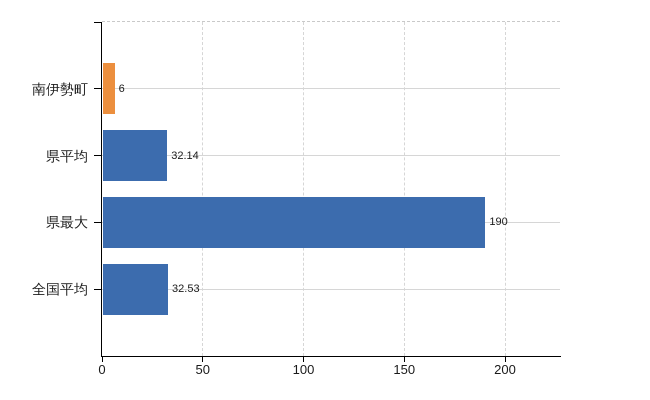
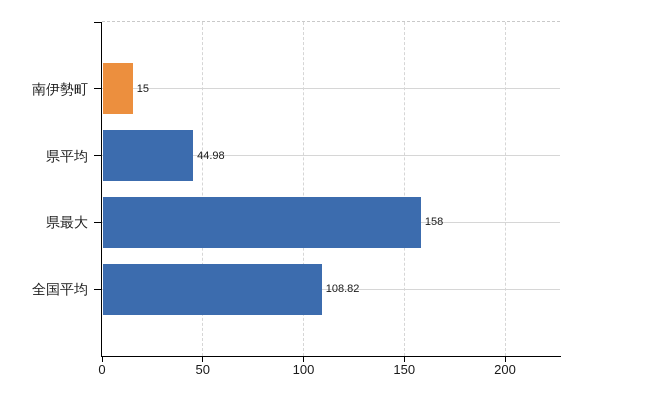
南伊勢町: 6 -> 15
県平均: 32.14 -> 44.98
県最大: 190 -> 158
全国平均: 32.53 -> 108.82
